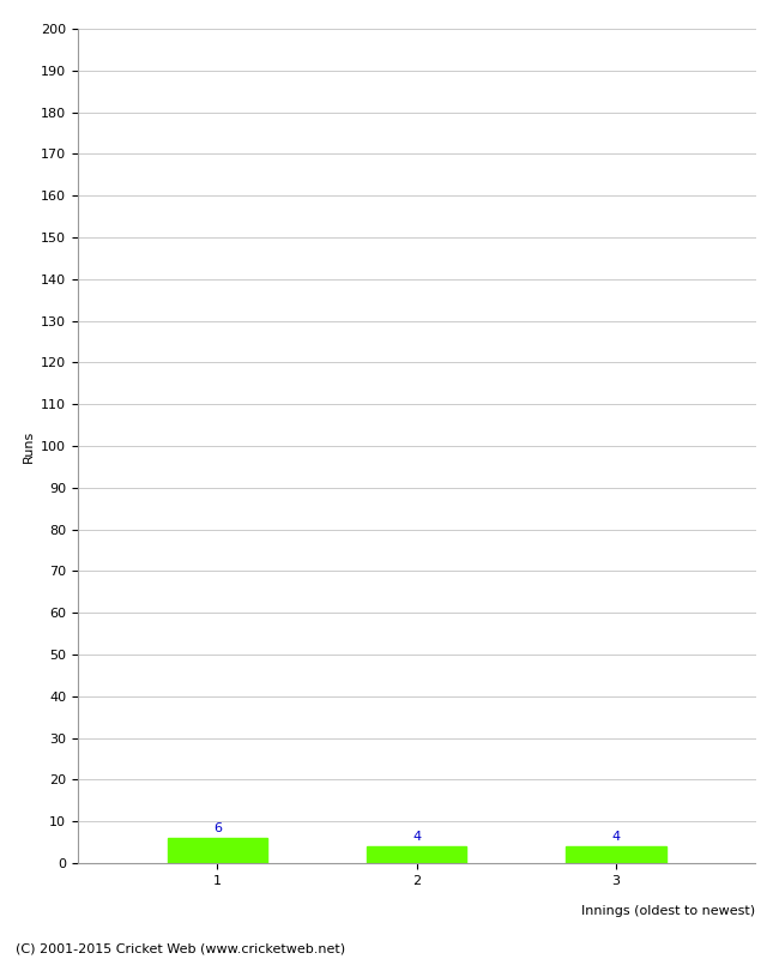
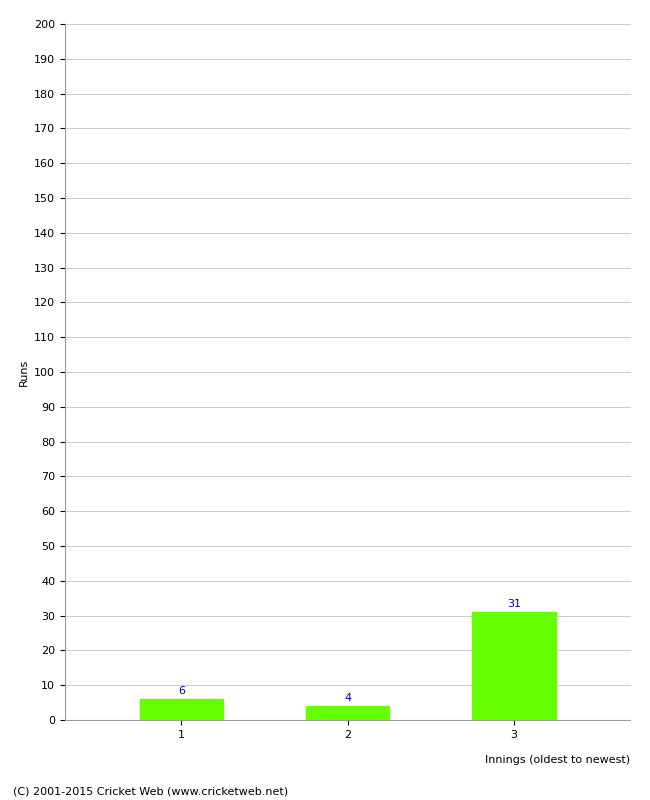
3: 4 -> 31
